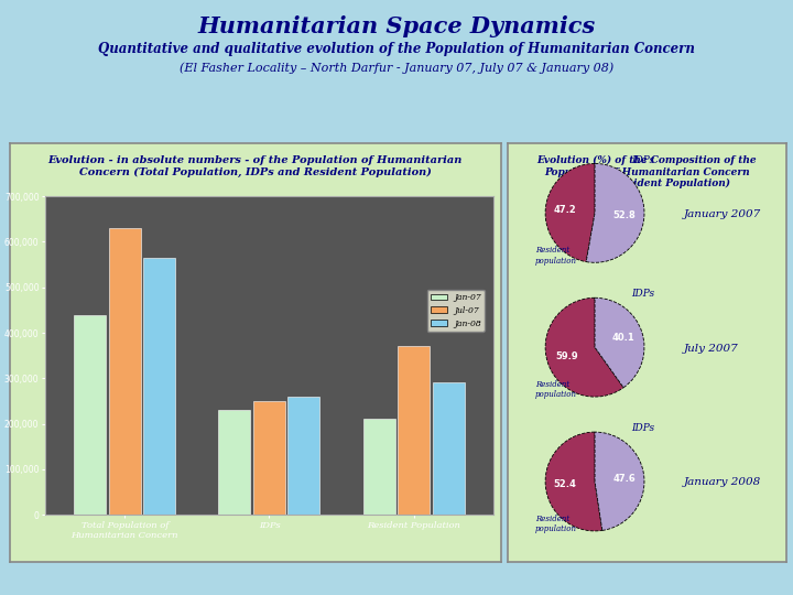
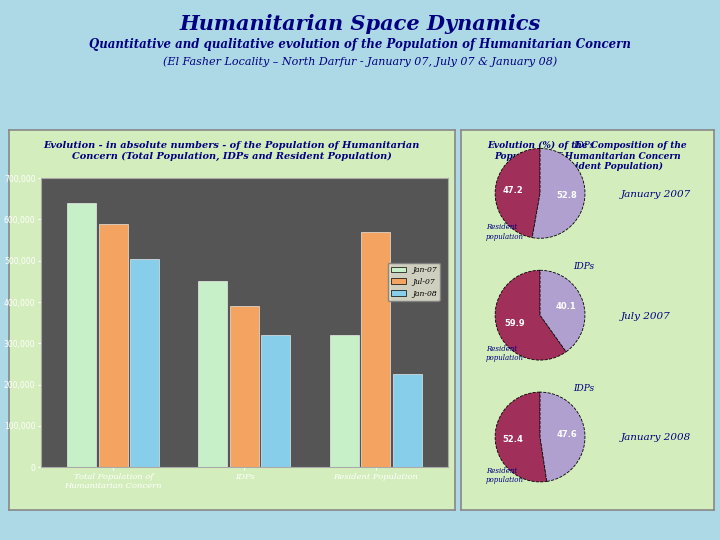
Jan-07/Total Population of Humanitarian Concern: 440,000 -> 640,000
Jul-07/Total Population of Humanitarian Concern: 630,000 -> 590,000
Jan-08/Total Population of Humanitarian Concern: 565,000 -> 505,000
Jan-07/IDPs: 230,000 -> 450,000
Jul-07/IDPs: 250,000 -> 390,000
Jan-08/IDPs: 260,000 -> 320,000
Jan-07/Resident Population: 210,000 -> 320,000
Jul-07/Resident Population: 370,000 -> 570,000
Jan-08/Resident Population: 290,000 -> 225,000
